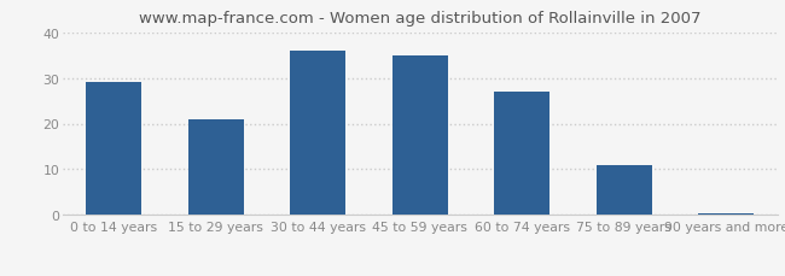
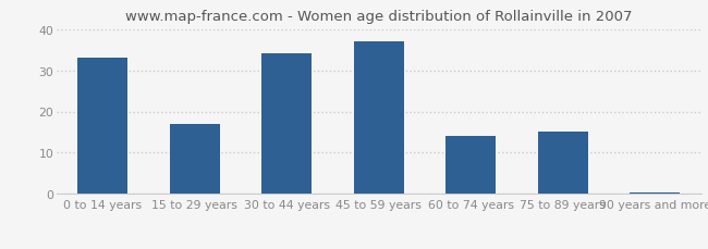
0 to 14 years: 29.0 -> 33.0
15 to 29 years: 21.0 -> 17.0
30 to 44 years: 36.0 -> 34.0
45 to 59 years: 35.0 -> 37.0
60 to 74 years: 27.0 -> 14.0
75 to 89 years: 11.0 -> 15.0
